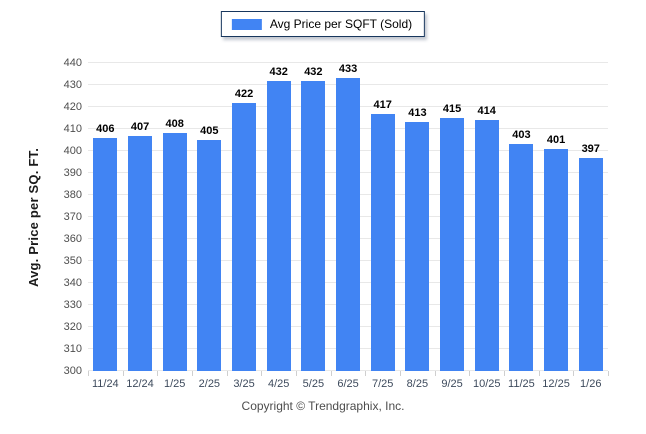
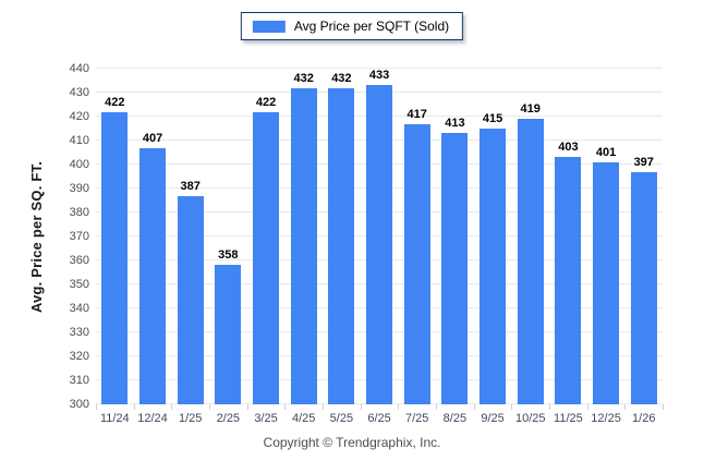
11/24: 406 -> 422
1/25: 408 -> 387
2/25: 405 -> 358
10/25: 414 -> 419
